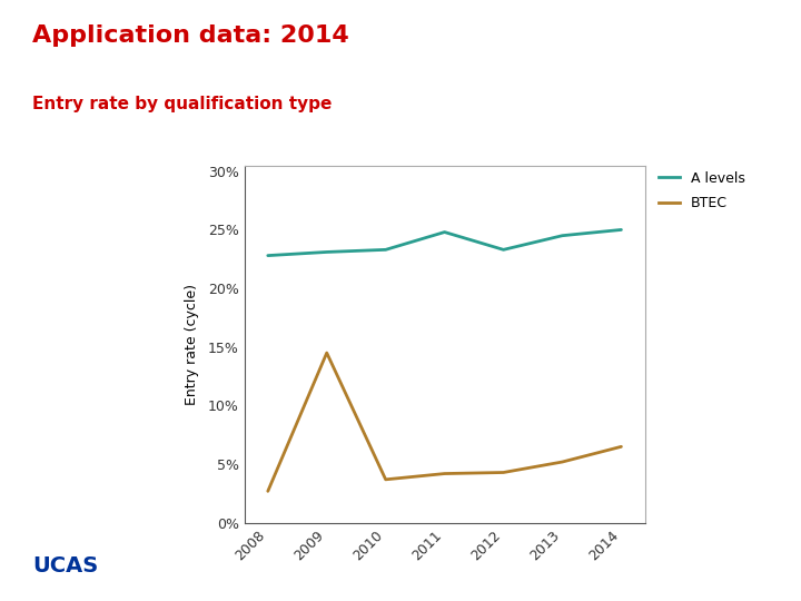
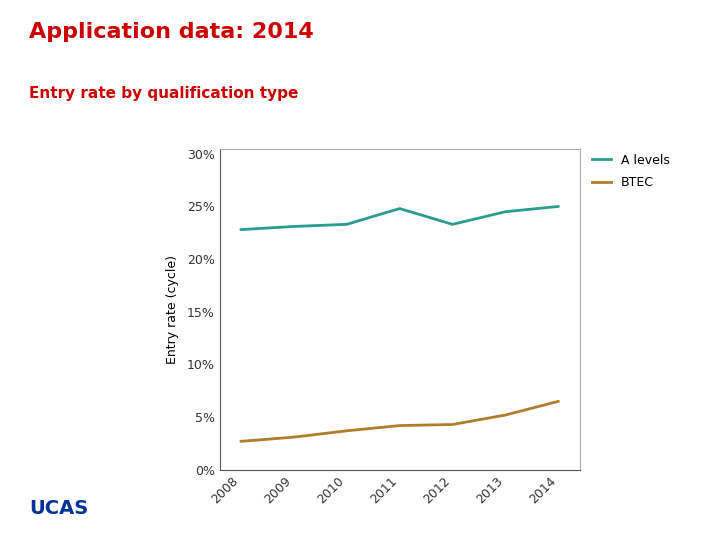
BTEC/2009: 14.5% -> 3.1%
